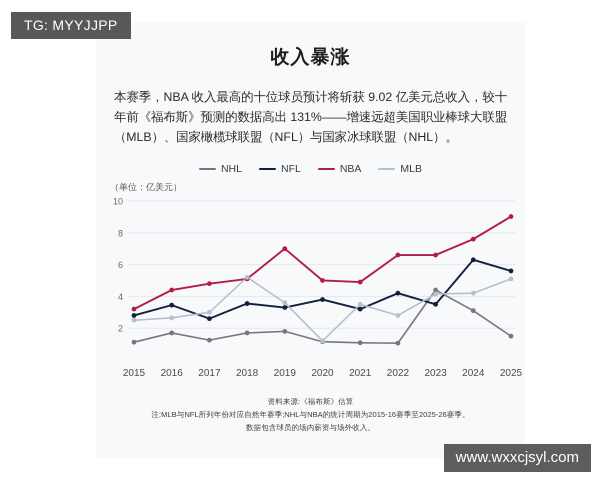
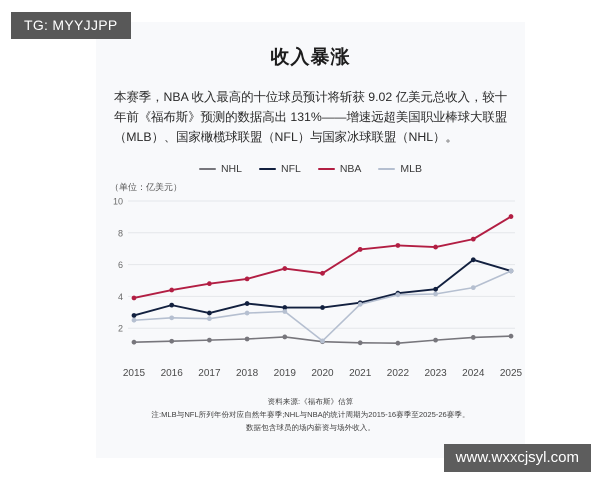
NBA/2015: 3.2 -> 3.9
NHL/2016: 1.7 -> 1.2
NFL/2017: 2.6 -> 3.0
MLB/2017: 3.0 -> 2.6
NHL/2018: 1.7 -> 1.3
MLB/2018: 5.2 -> 3.0
NHL/2019: 1.8 -> 1.4
NBA/2019: 7.0 -> 5.8
MLB/2019: 3.6 -> 3.0
NFL/2020: 3.8 -> 3.3
NBA/2020: 5.0 -> 5.5
NFL/2021: 3.2 -> 3.6
NBA/2021: 4.9 -> 7.0
NBA/2022: 6.6 -> 7.2
MLB/2022: 2.8 -> 4.1
NHL/2023: 4.4 -> 1.2
NFL/2023: 3.5 -> 4.5
NBA/2023: 6.6 -> 7.1
NHL/2024: 3.1 -> 1.4
MLB/2024: 4.2 -> 4.5
MLB/2025: 5.1 -> 5.6
